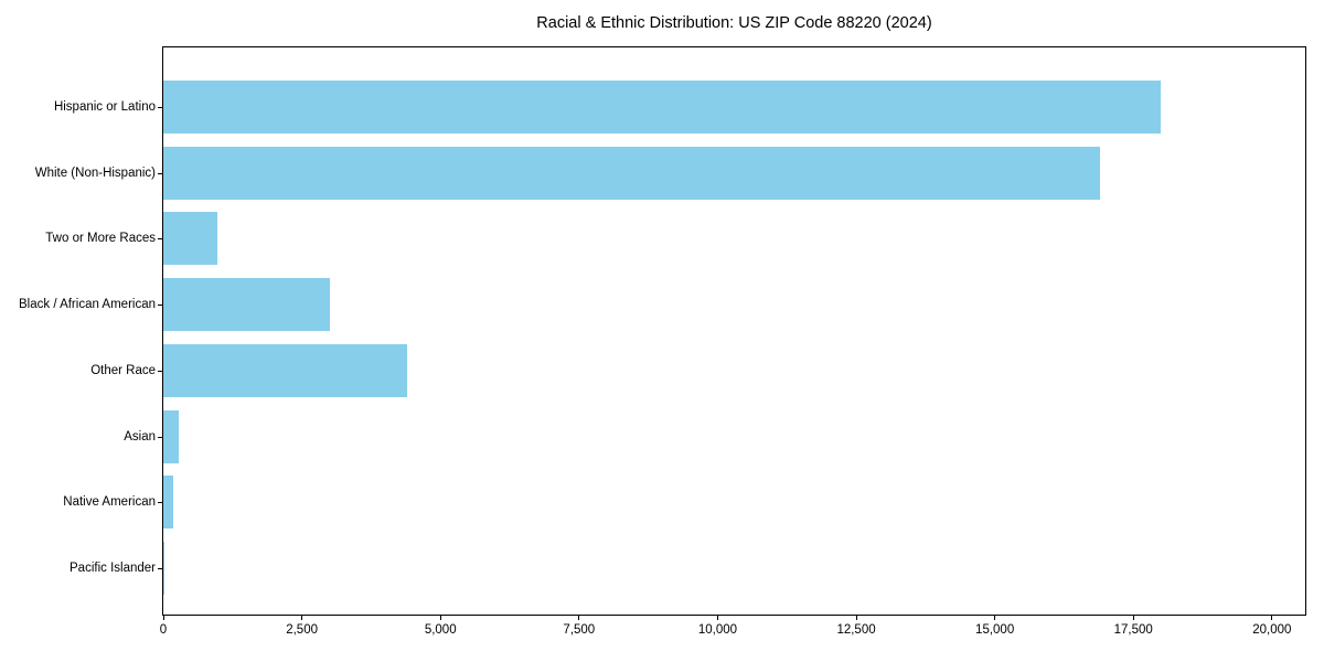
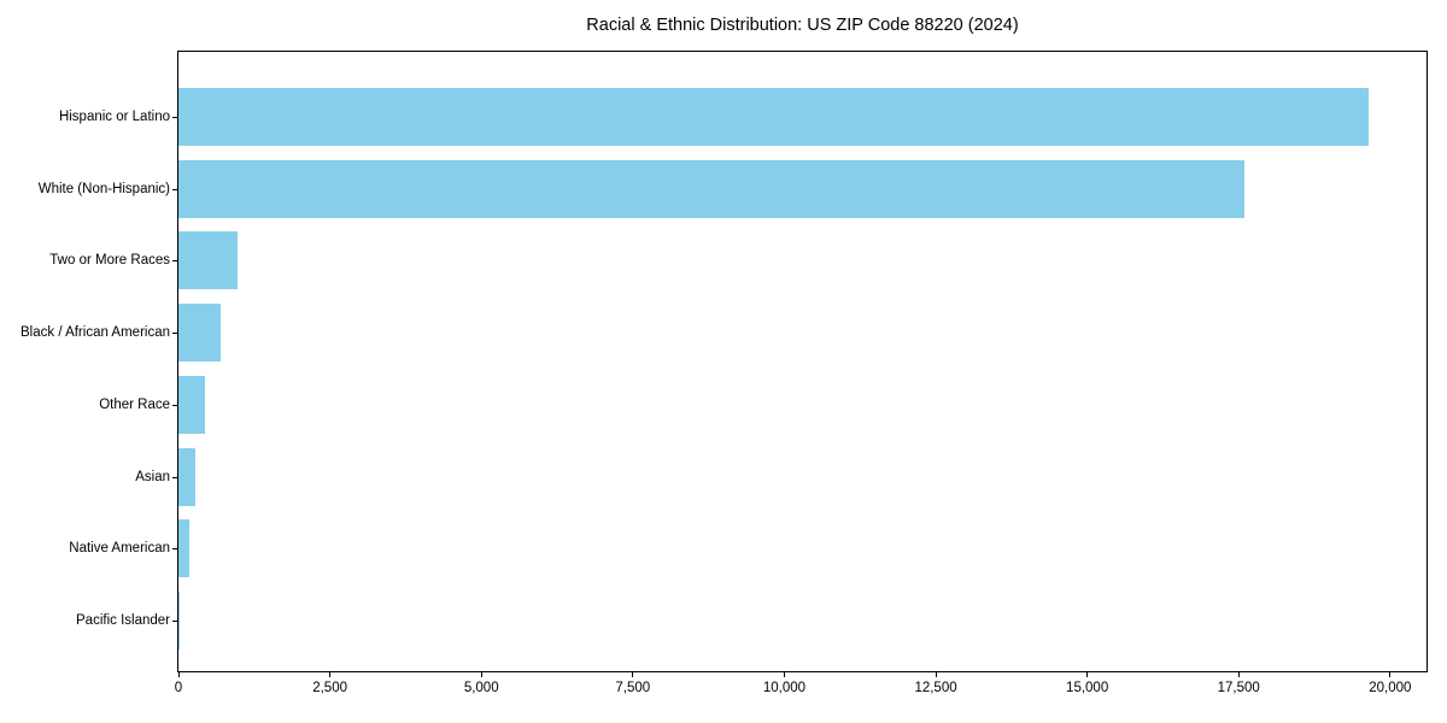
Hispanic or Latino: 18000 -> 19600
White (Non-Hispanic): 16900 -> 17600
Black / African American: 3000 -> 700
Other Race: 4400 -> 400
